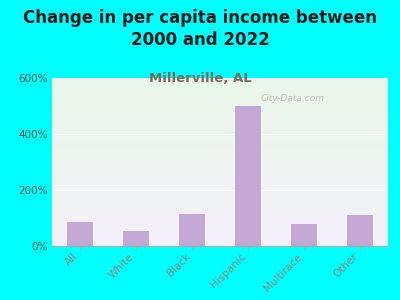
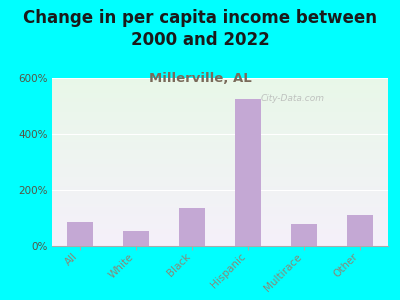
Black: 115% -> 135%
Hispanic: 500% -> 525%
